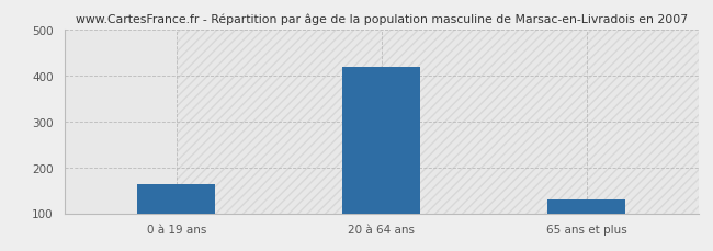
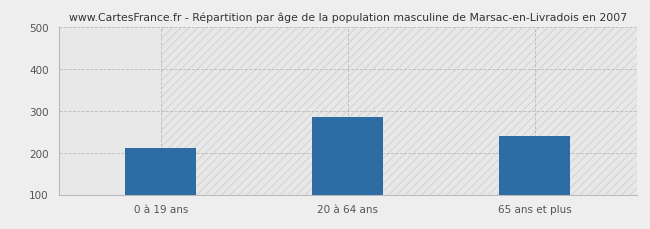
0 à 19 ans: 163 -> 210
20 à 64 ans: 418 -> 285
65 ans et plus: 130 -> 240
